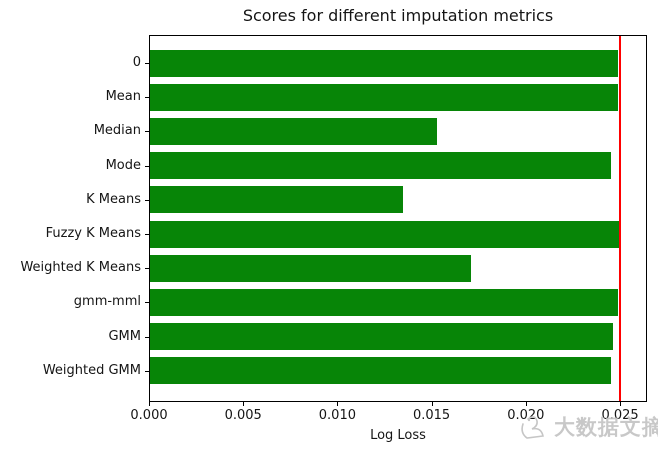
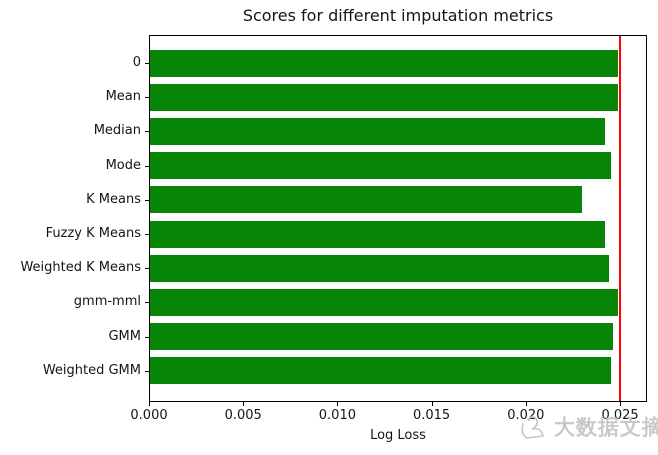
Median: 0.0153 -> 0.0242
K Means: 0.0135 -> 0.0230
Fuzzy K Means: 0.0250 -> 0.0242
Weighted K Means: 0.0171 -> 0.0244
